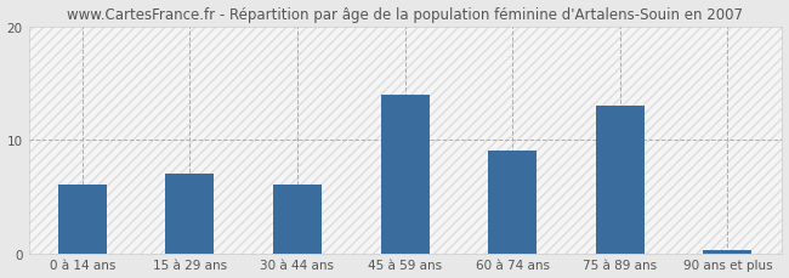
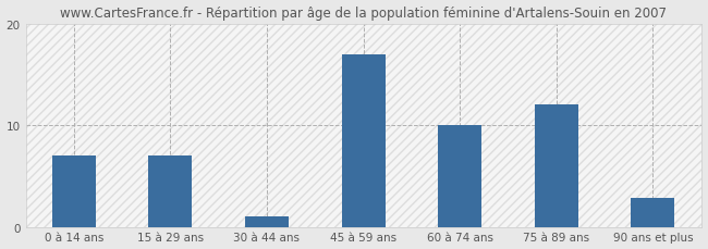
0 à 14 ans: 6.0 -> 7.0
30 à 44 ans: 6.0 -> 1.0
45 à 59 ans: 14.0 -> 17.0
60 à 74 ans: 9.0 -> 10.0
75 à 89 ans: 13.0 -> 12.0
90 ans et plus: 0.3 -> 2.8
